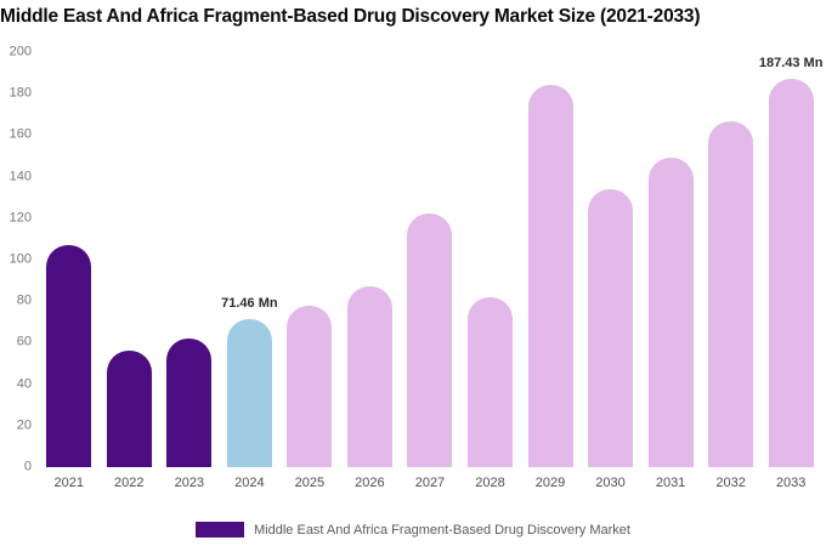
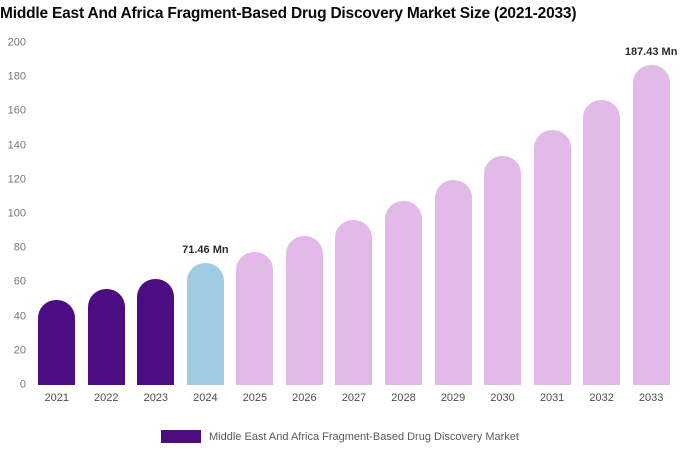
2021: 107 -> 50
2027: 122 -> 96
2028: 82 -> 108
2029: 184 -> 120
